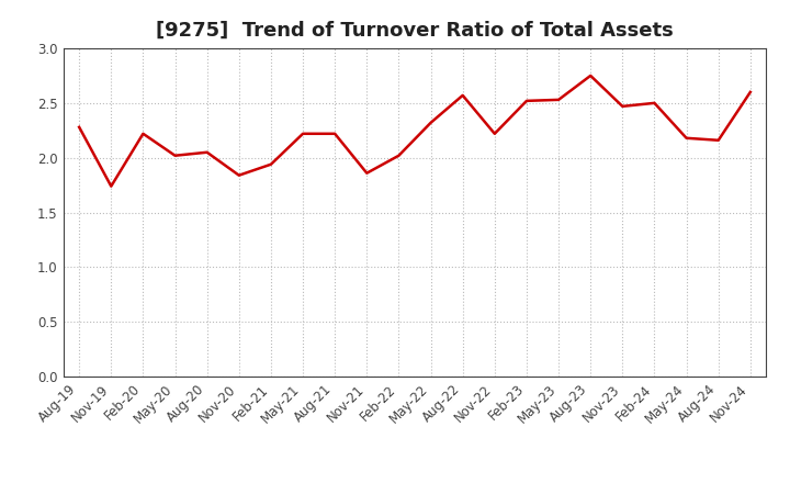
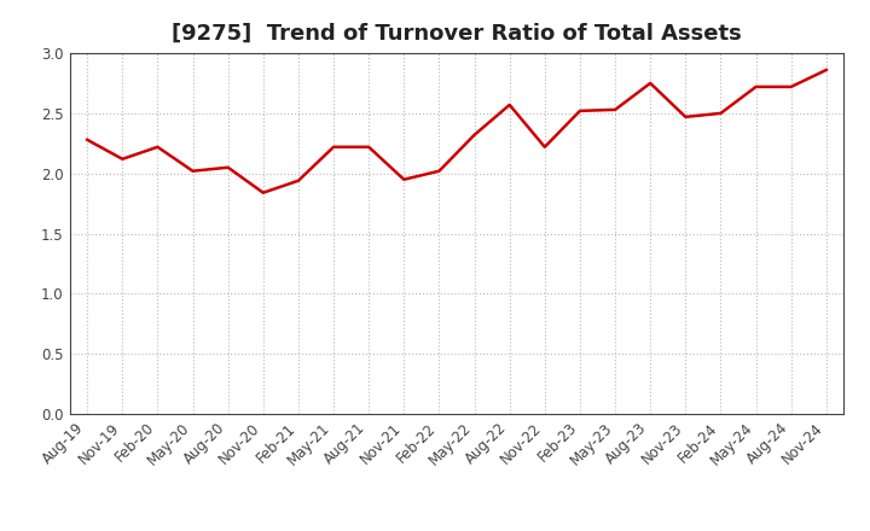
Nov-19: 1.74 -> 2.12
Nov-21: 1.86 -> 1.95
May-24: 2.18 -> 2.72
Aug-24: 2.16 -> 2.72
Nov-24: 2.60 -> 2.86
